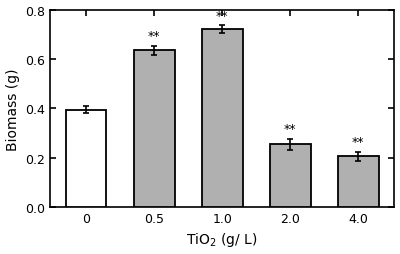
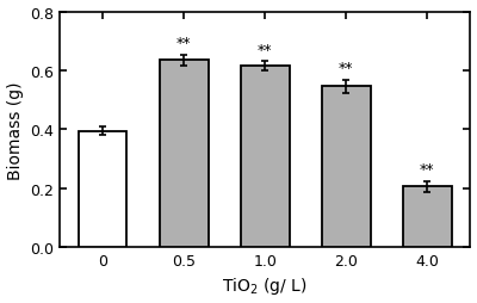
1.0: 0.720 -> 0.615
2.0: 0.255 -> 0.545
